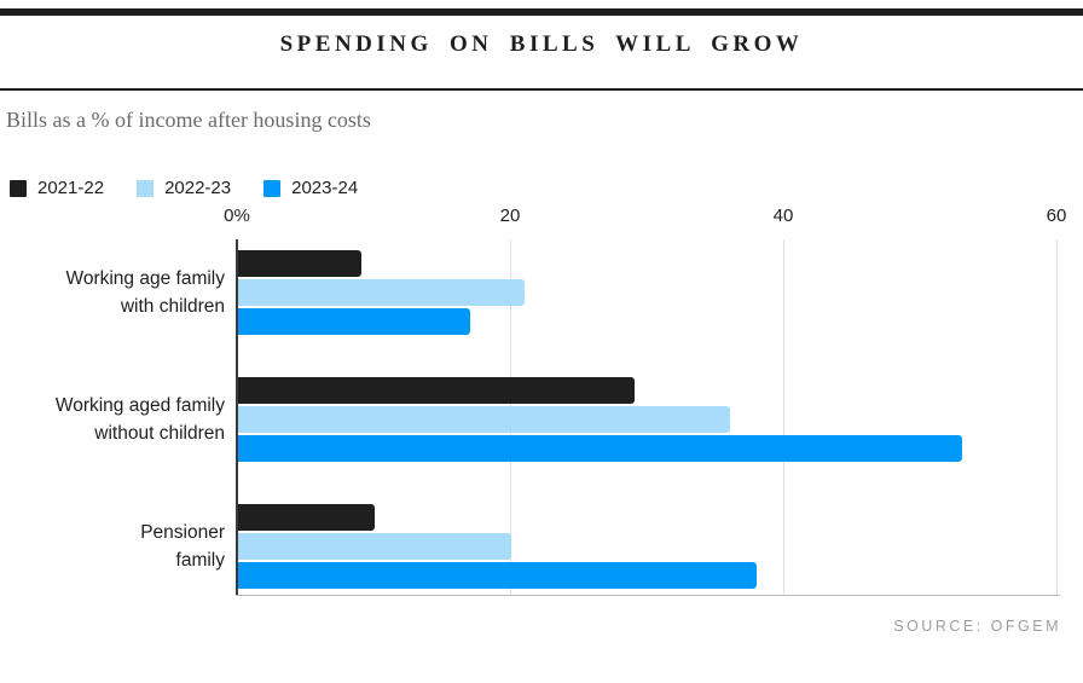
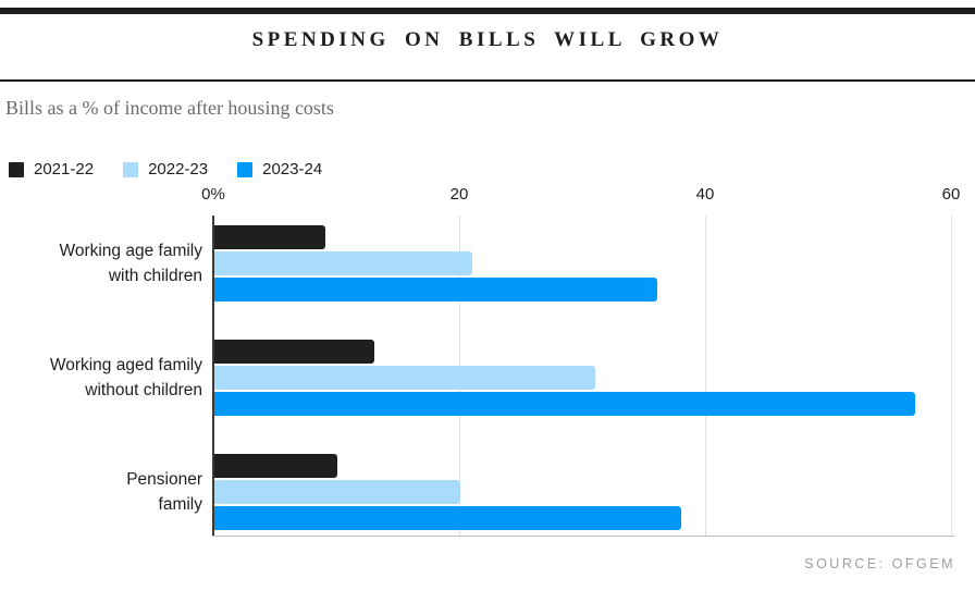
2023-24/Working age family with children: 17 -> 36
2021-22/Working aged family without children: 29 -> 13
2022-23/Working aged family without children: 36 -> 31
2023-24/Working aged family without children: 53 -> 57
